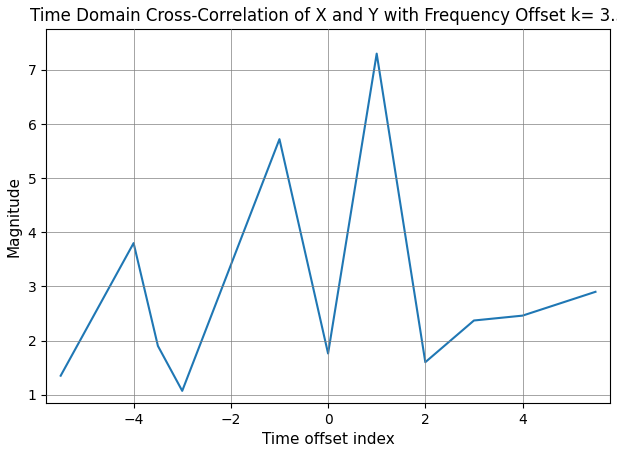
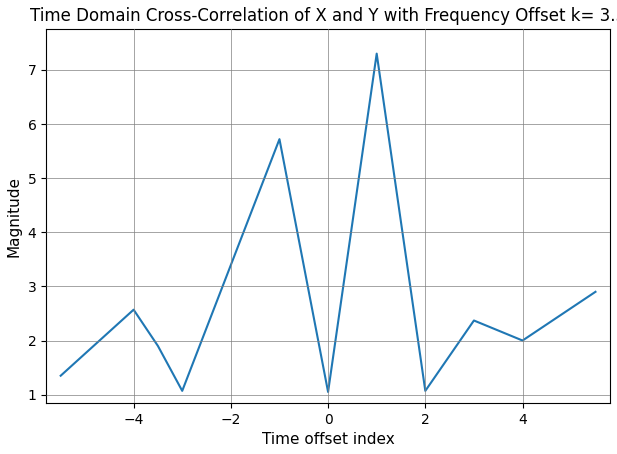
−4: 3.80 -> 2.57
0: 1.76 -> 1.05
2: 1.60 -> 1.07
4: 2.46 -> 2.00
